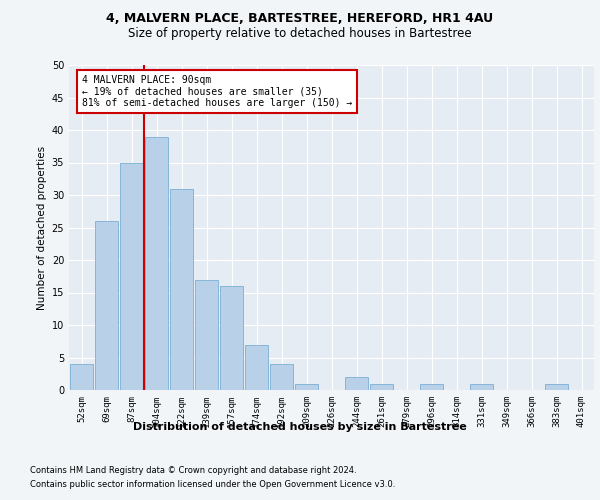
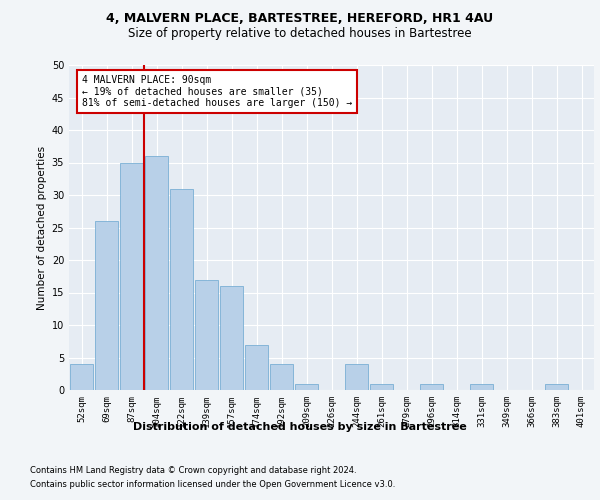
104sqm: 39 -> 36
244sqm: 2 -> 4
